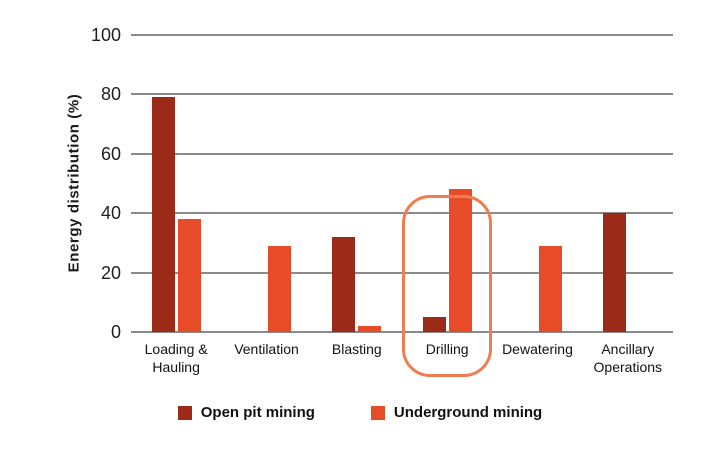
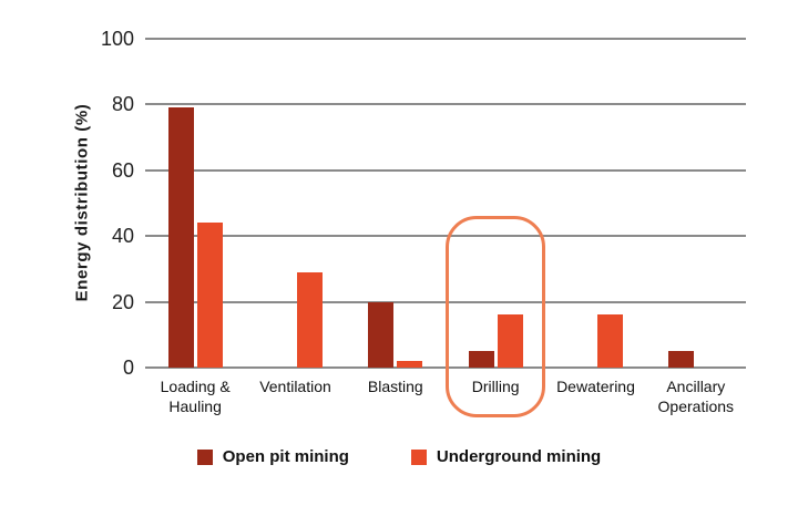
Underground mining/Loading & Hauling: 38 -> 44
Open pit mining/Blasting: 32 -> 20
Underground mining/Drilling: 48 -> 16
Underground mining/Dewatering: 29 -> 16
Open pit mining/Ancillary Operations: 40 -> 5
